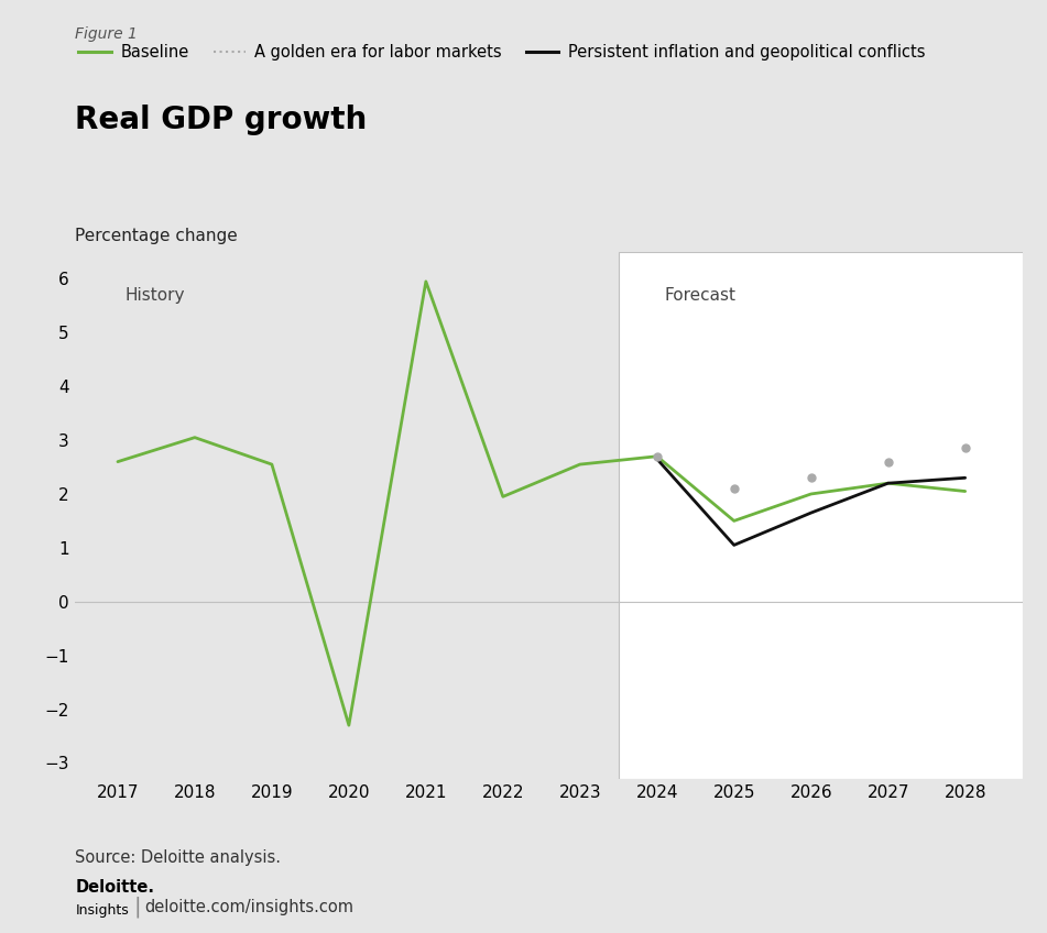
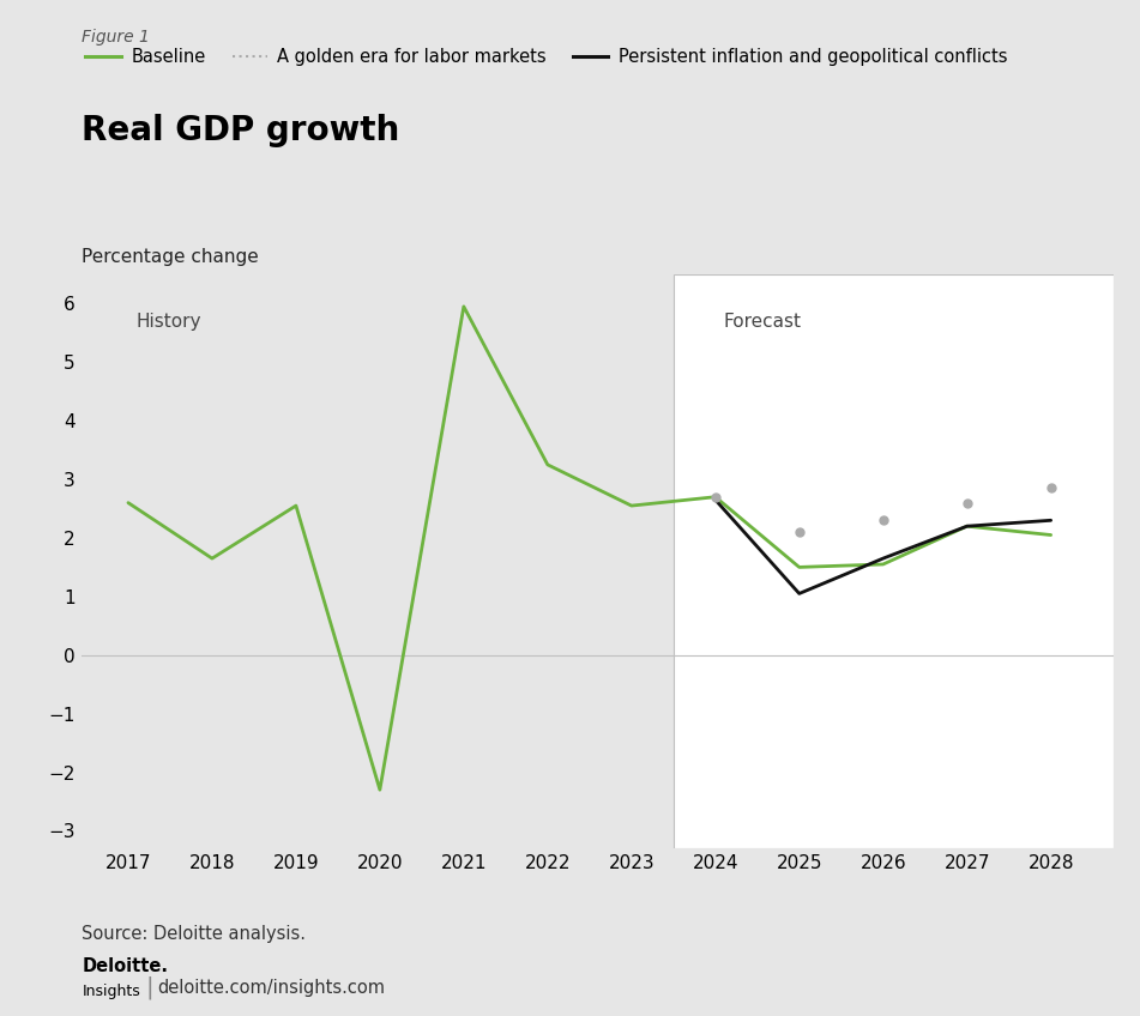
Baseline/2018: 3.05 -> 1.65
Baseline/2022: 1.95 -> 3.25
Baseline/2026: 2.00 -> 1.55
